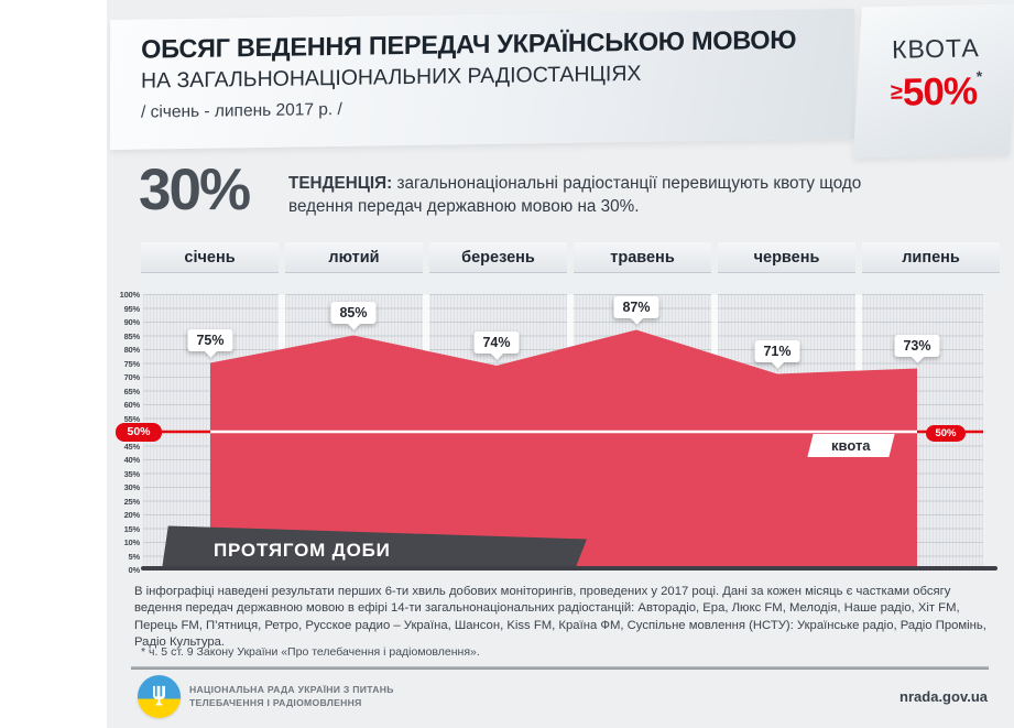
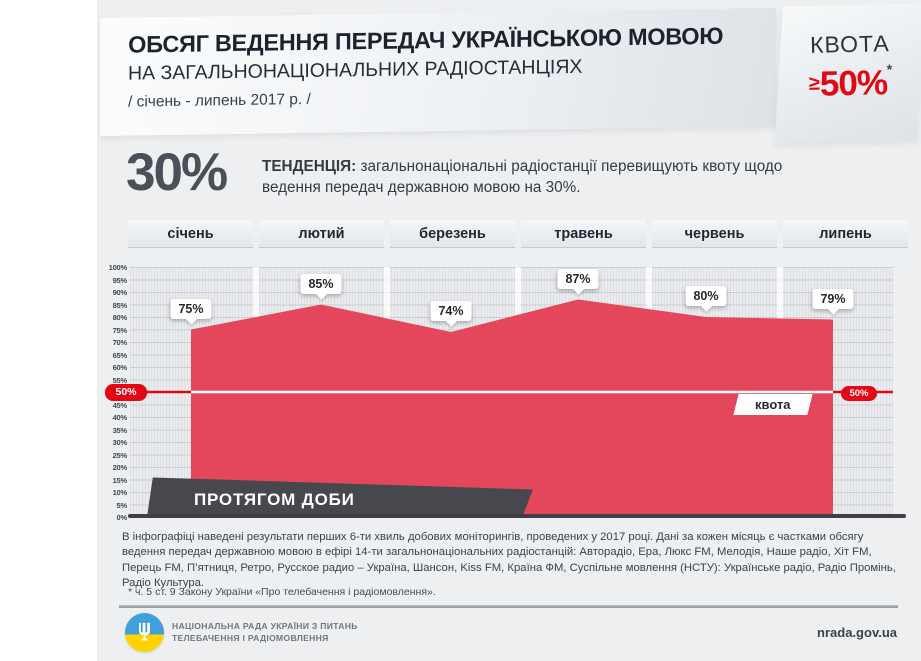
червень: 71% -> 80%
липень: 73% -> 79%
